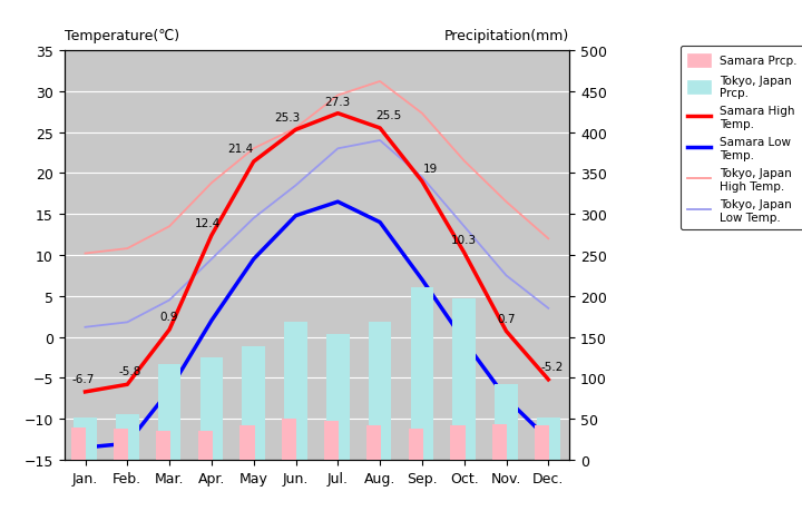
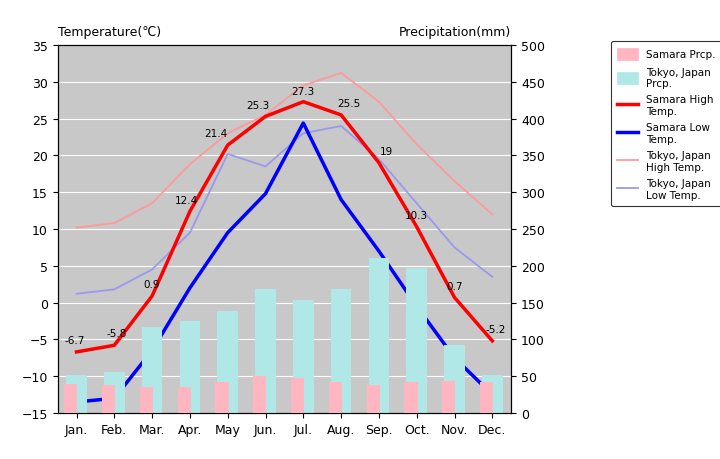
Tokyo, Japan Low Temp./May: 14.5 -> 20.2
Samara Low Temp./Jul.: 16.5 -> 24.4
